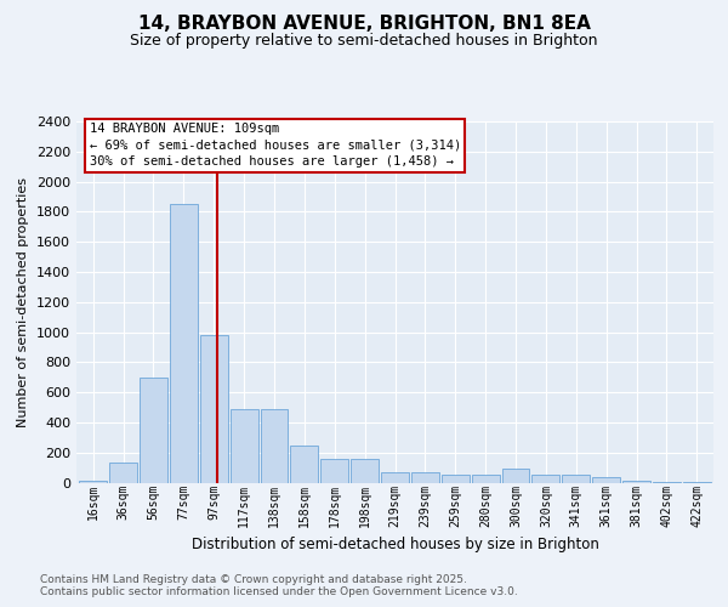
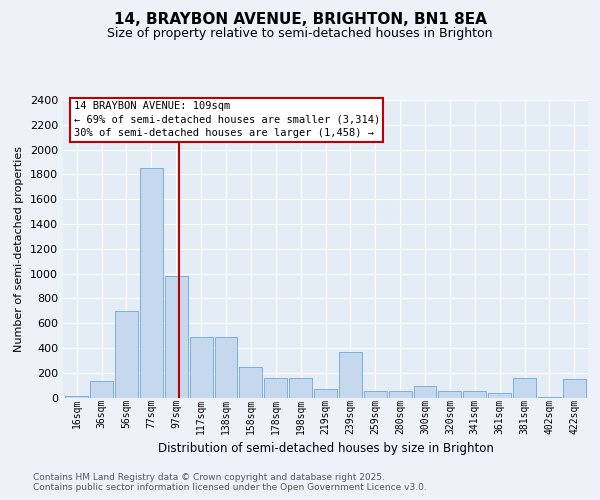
239sqm: 70 -> 370
381sqm: 10 -> 160
422sqm: 0 -> 150
